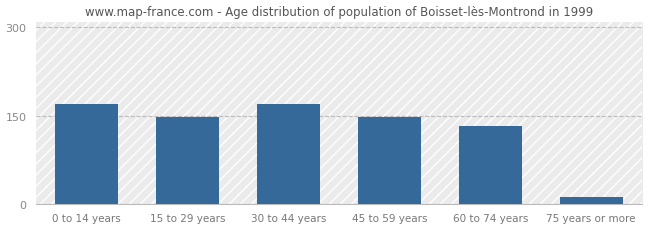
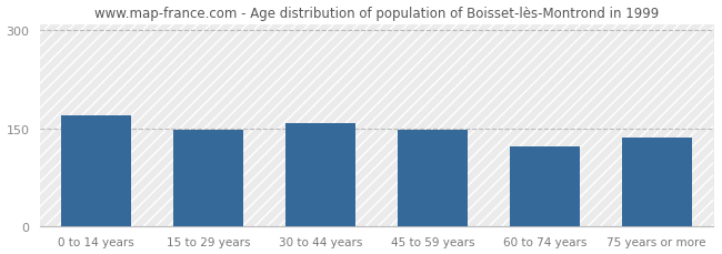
30 to 44 years: 170 -> 158
60 to 74 years: 132 -> 122
75 years or more: 12 -> 136
